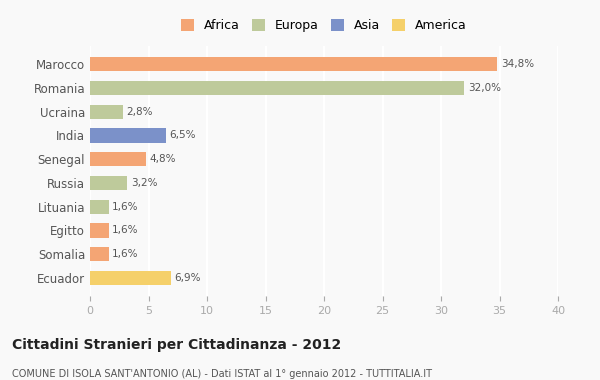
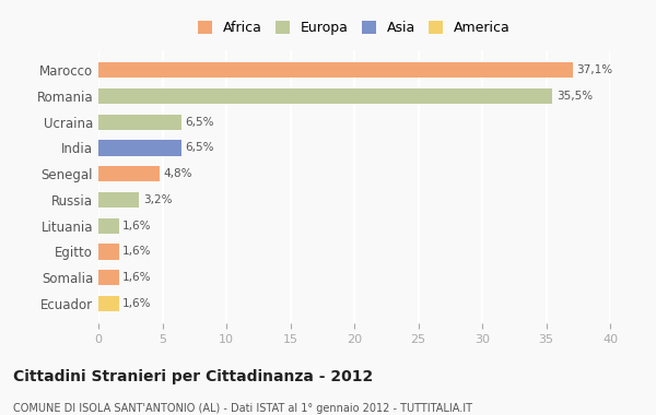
Marocco: 34,8% -> 37,1%
Romania: 32,0% -> 35,5%
Ucraina: 2,8% -> 6,5%
Ecuador: 6,9% -> 1,6%
